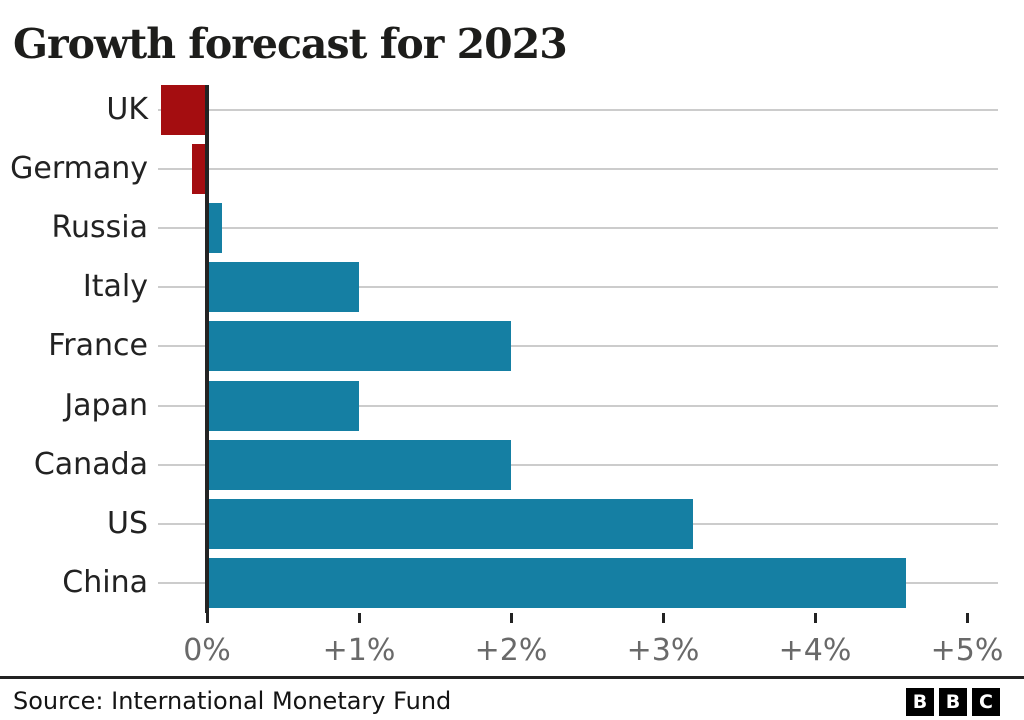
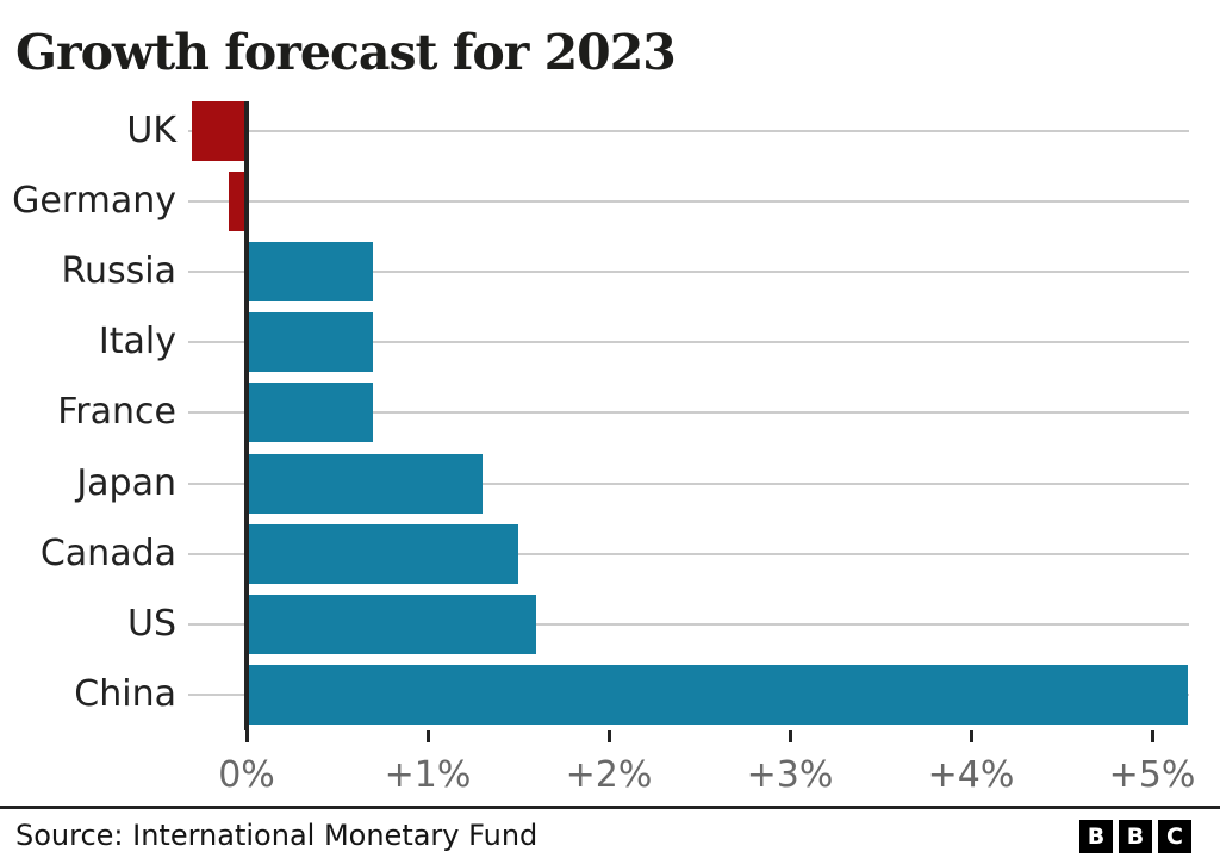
Russia: 0.1% -> 0.7%
Italy: 1.0% -> 0.7%
France: 2.0% -> 0.7%
Japan: 1.0% -> 1.3%
Canada: 2.0% -> 1.5%
US: 3.2% -> 1.6%
China: 4.6% -> 5.2%
